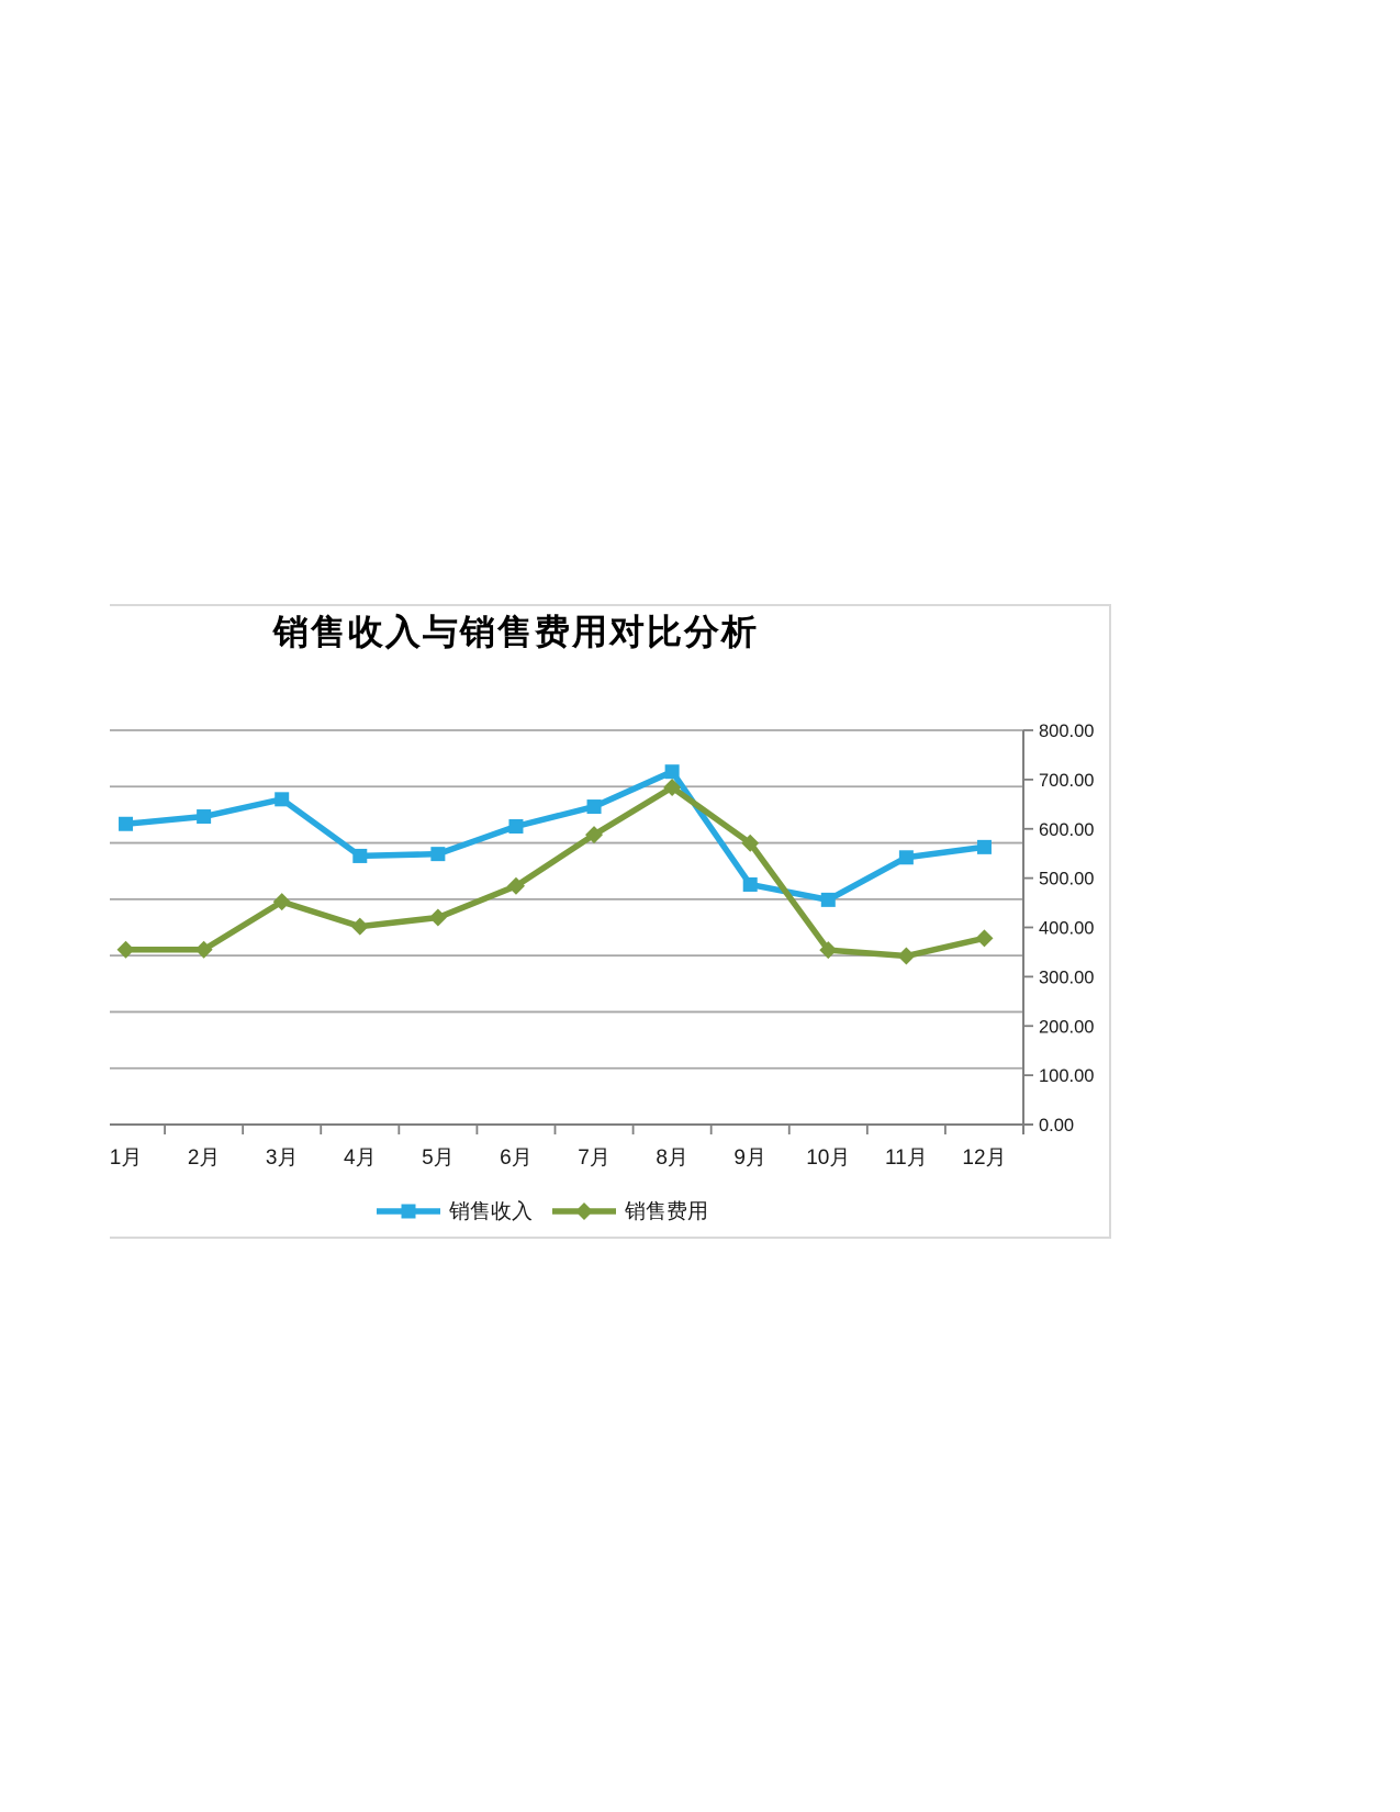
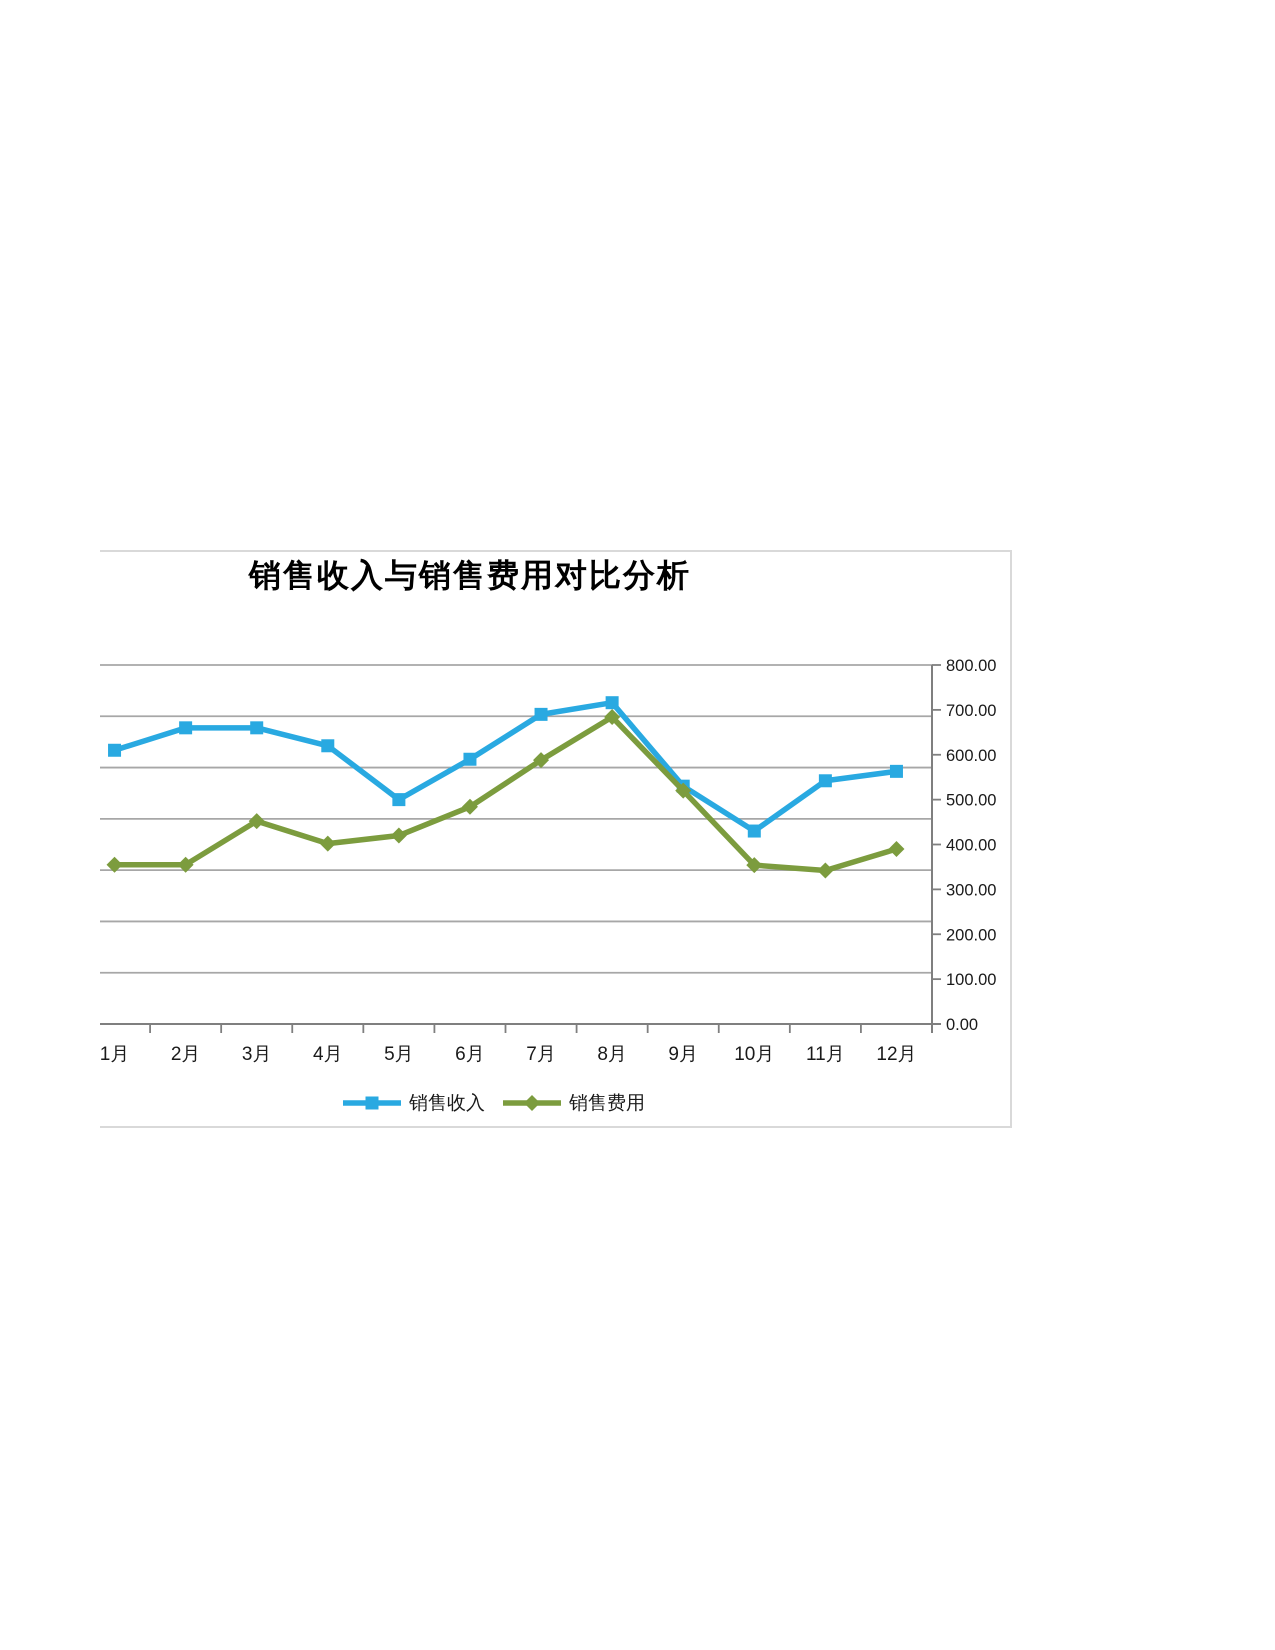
销售收入/2月: 620 -> 660
销售收入/4月: 540 -> 620
销售收入/5月: 550 -> 500
销售收入/6月: 600 -> 590
销售收入/7月: 640 -> 690
销售收入/9月: 490 -> 530
销售费用/9月: 570 -> 520
销售收入/10月: 460 -> 430
销售费用/12月: 380 -> 390
